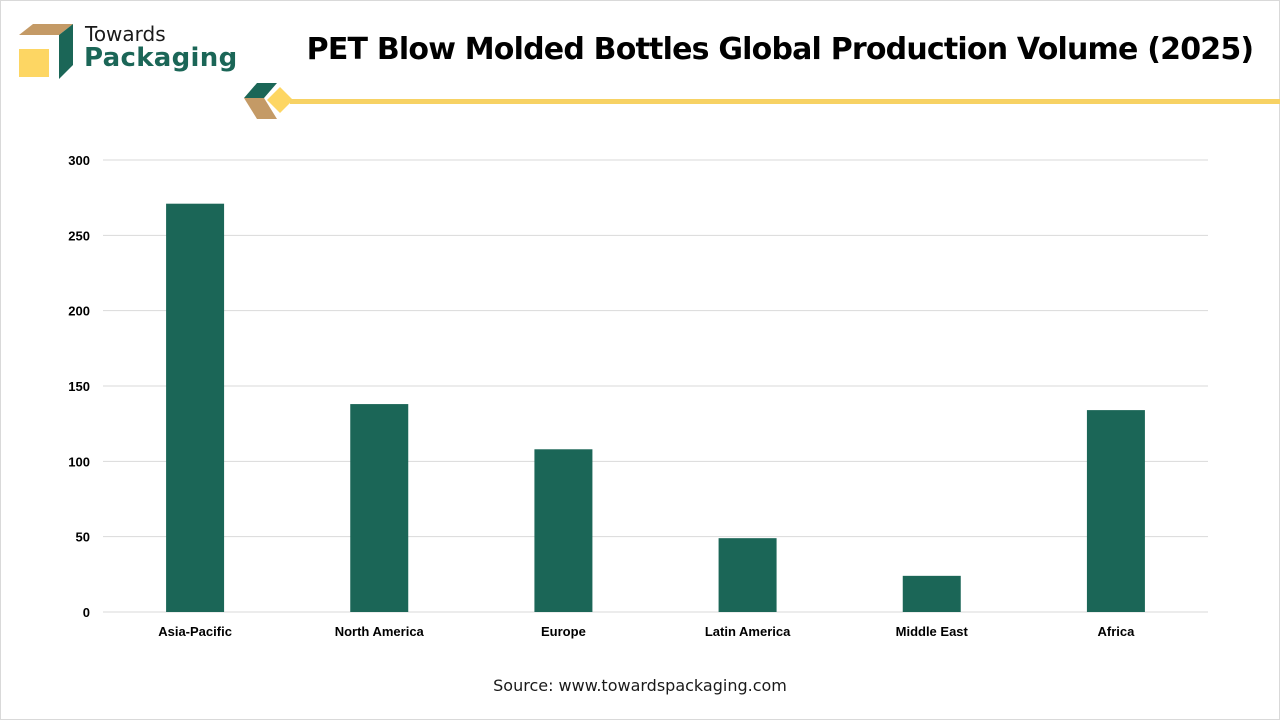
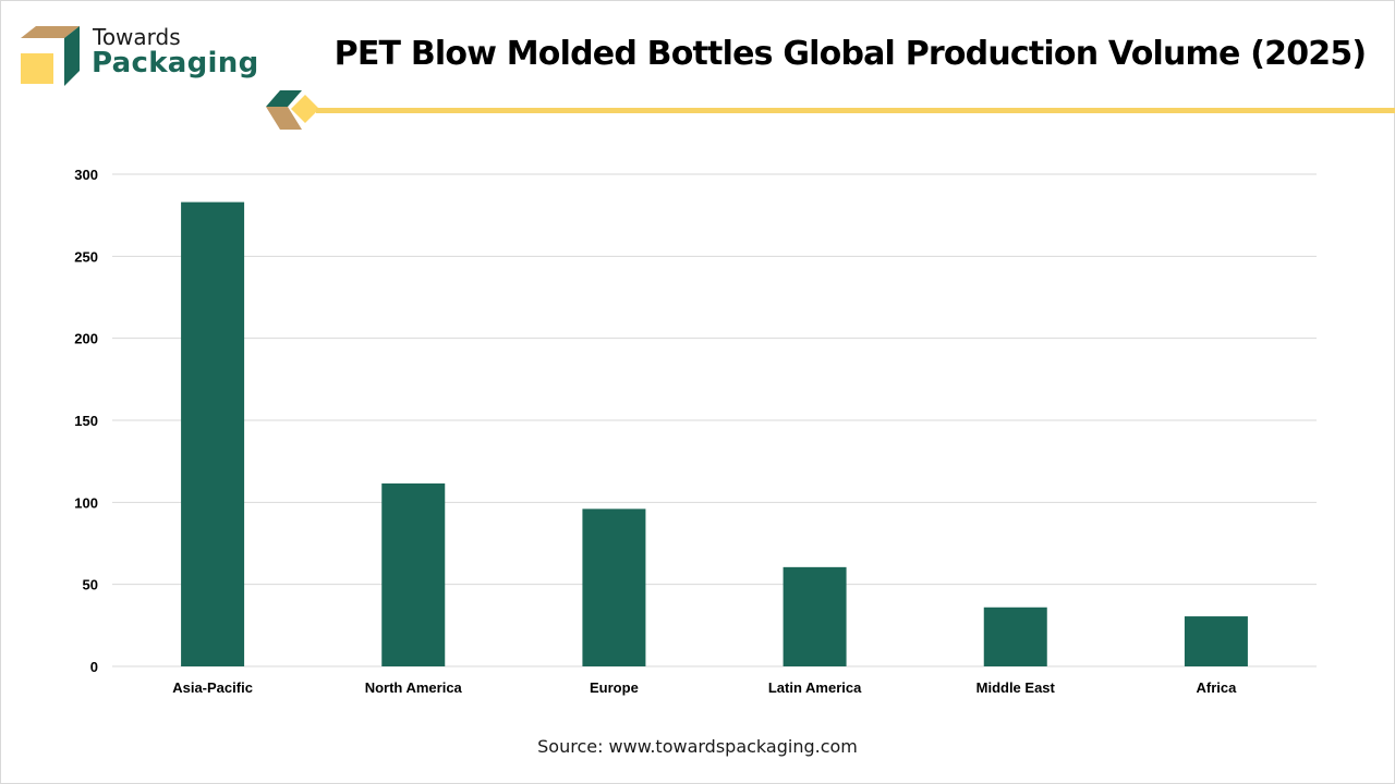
Asia-Pacific: 271 -> 283
North America: 138 -> 112
Europe: 108 -> 96
Latin America: 49 -> 60
Middle East: 24 -> 36
Africa: 134 -> 30
